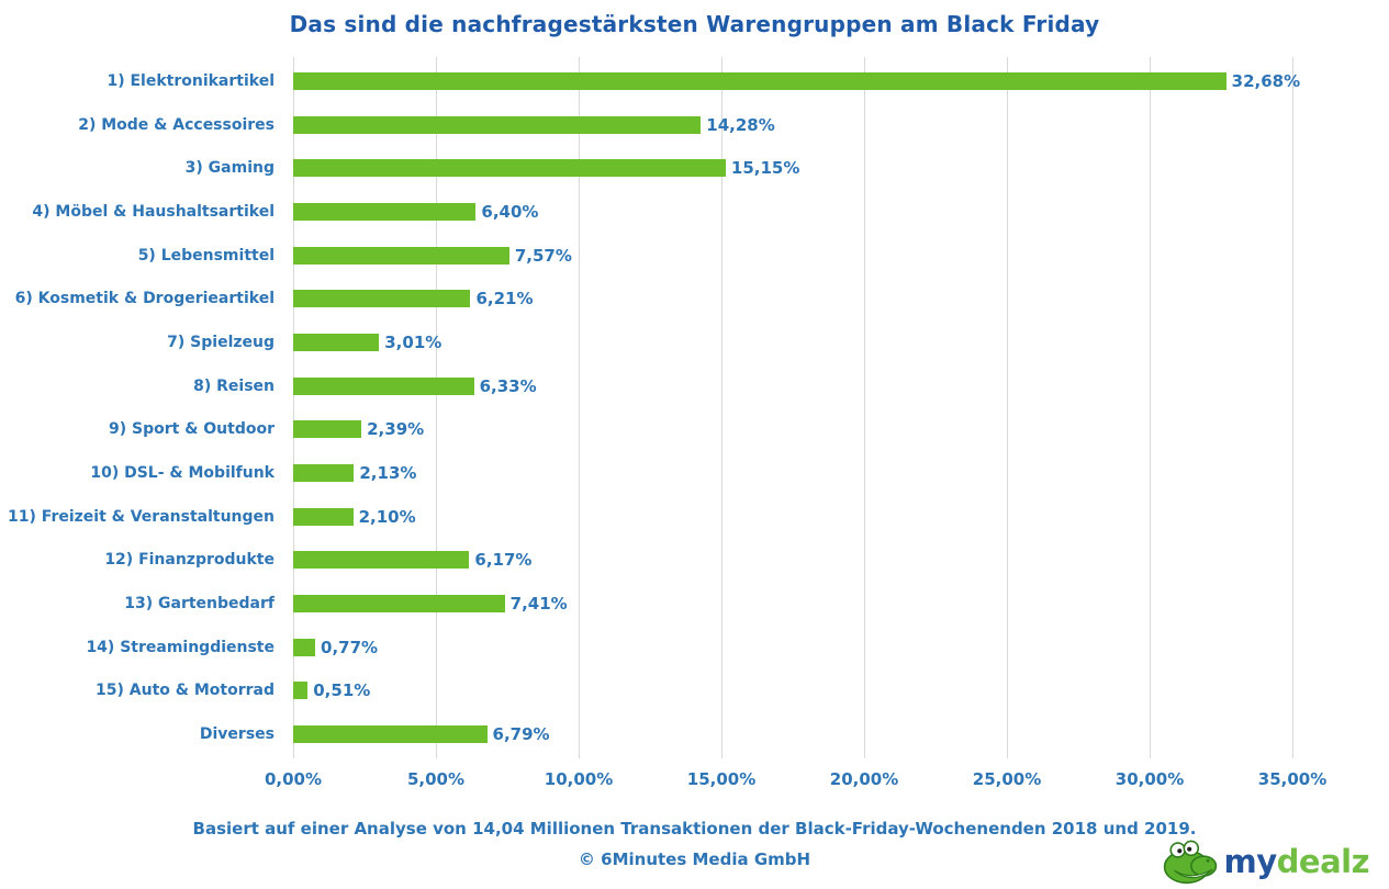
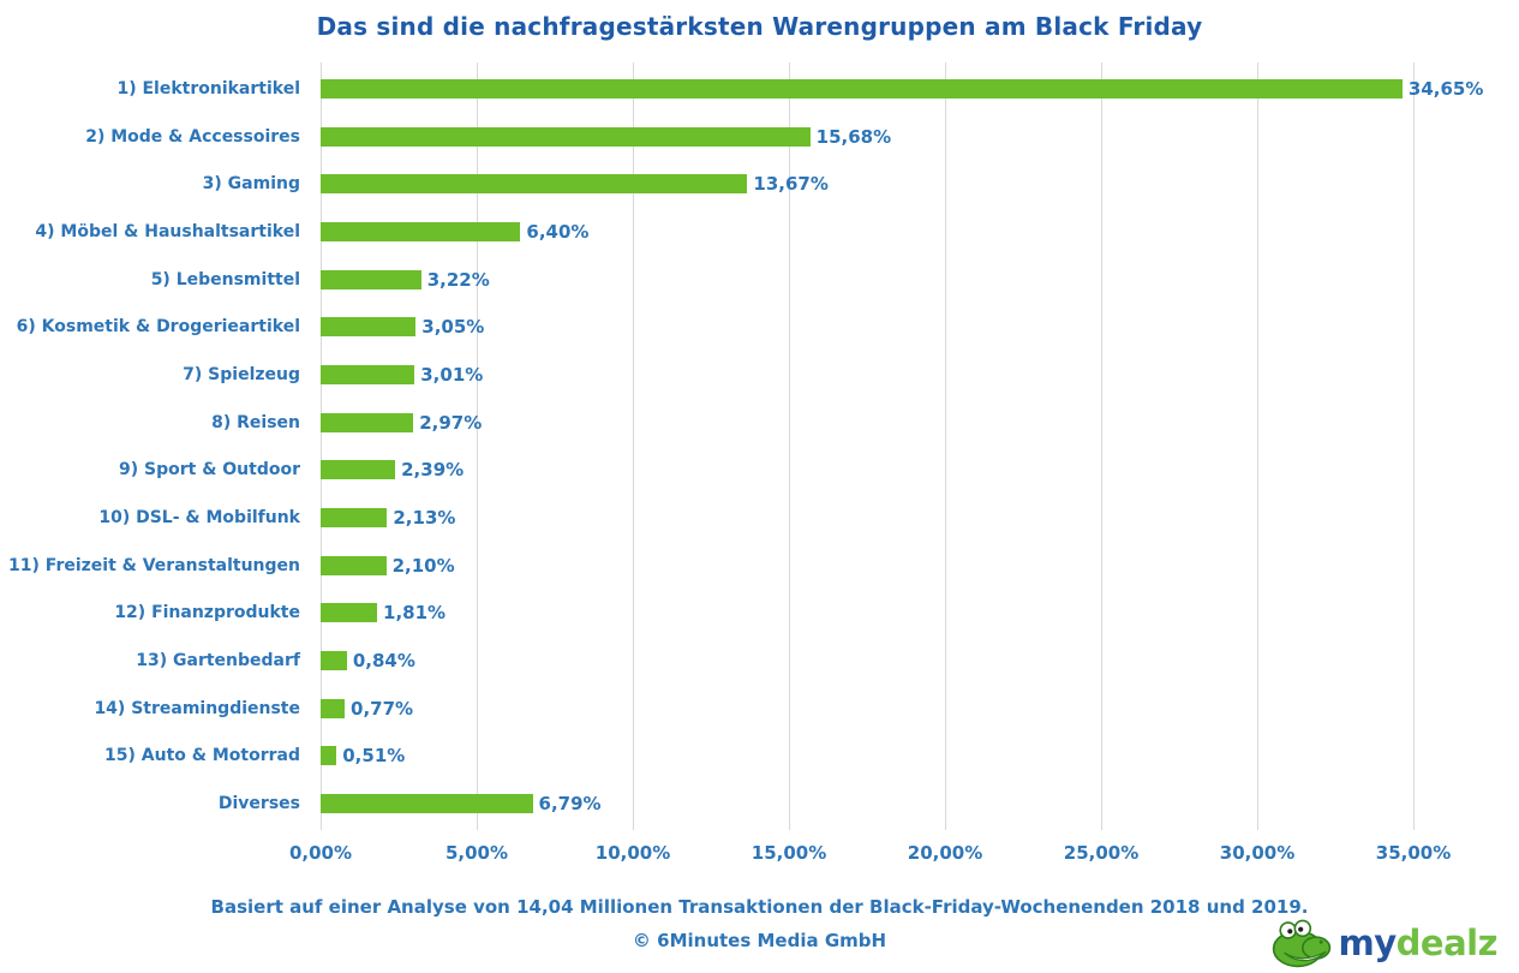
1) Elektronikartikel: 32,68% -> 34,65%
2) Mode & Accessoires: 14,28% -> 15,68%
3) Gaming: 15,15% -> 13,67%
5) Lebensmittel: 7,57% -> 3,22%
6) Kosmetik & Drogerieartikel: 6,21% -> 3,05%
8) Reisen: 6,33% -> 2,97%
12) Finanzprodukte: 6,17% -> 1,81%
13) Gartenbedarf: 7,41% -> 0,84%
